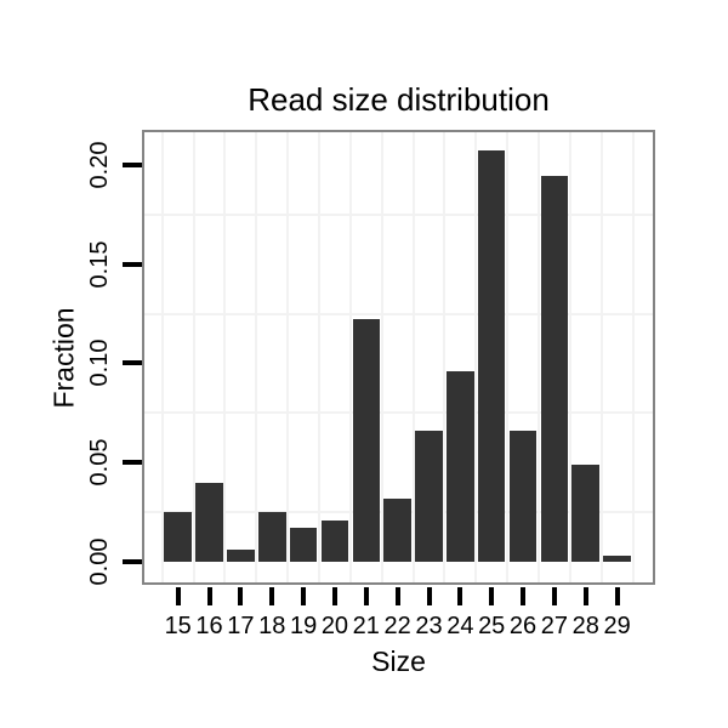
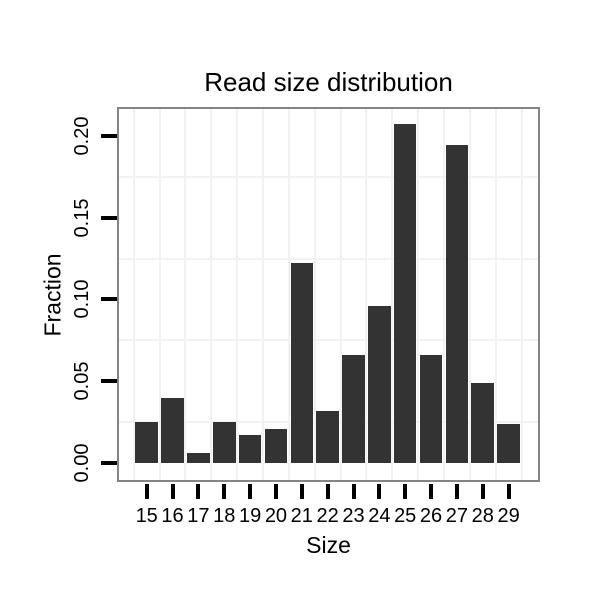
29: 0.003 -> 0.024
